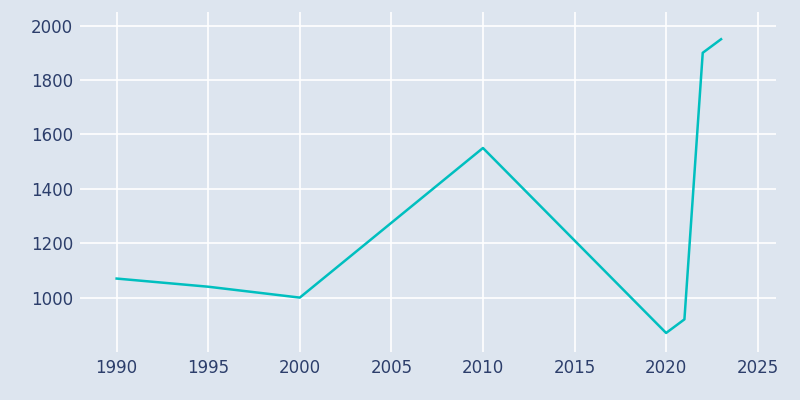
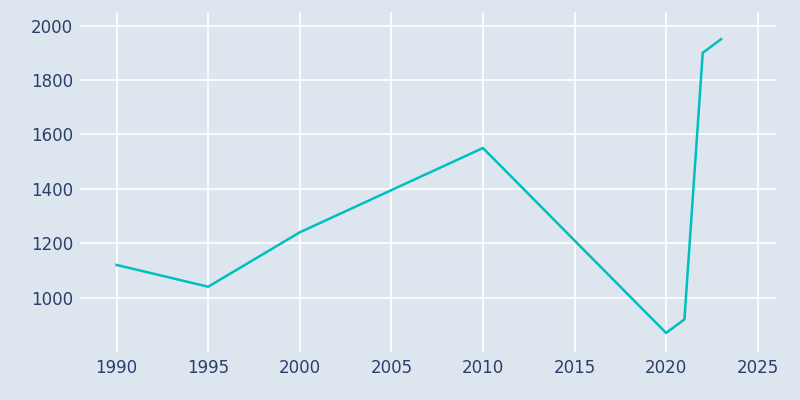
1990: 1070 -> 1120
2000: 1000 -> 1240
